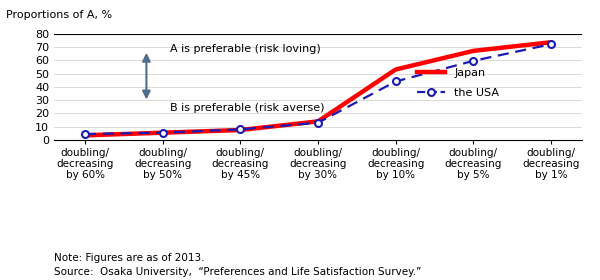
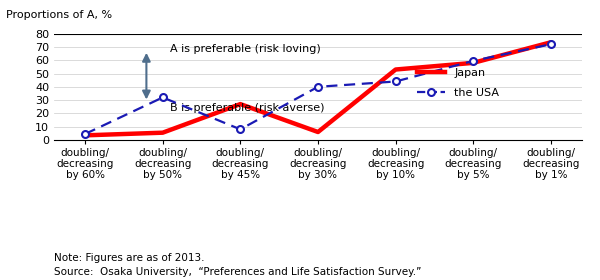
the USA/doubling/ decreasing by 50%: 6 -> 32
Japan/doubling/ decreasing by 45%: 8 -> 27
Japan/doubling/ decreasing by 30%: 14 -> 6
the USA/doubling/ decreasing by 30%: 13 -> 40
Japan/doubling/ decreasing by 5%: 67 -> 58
